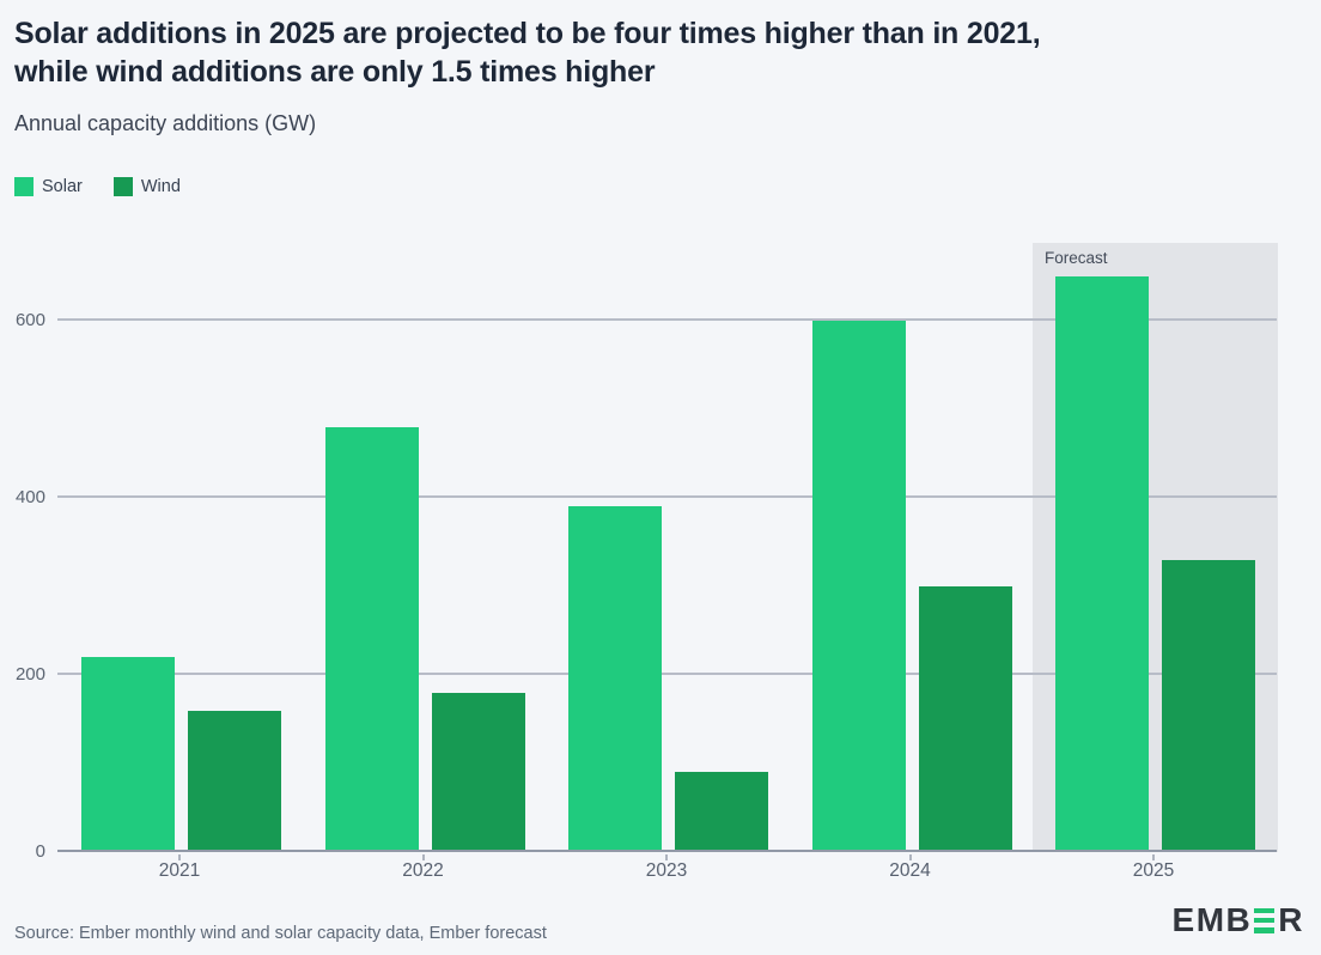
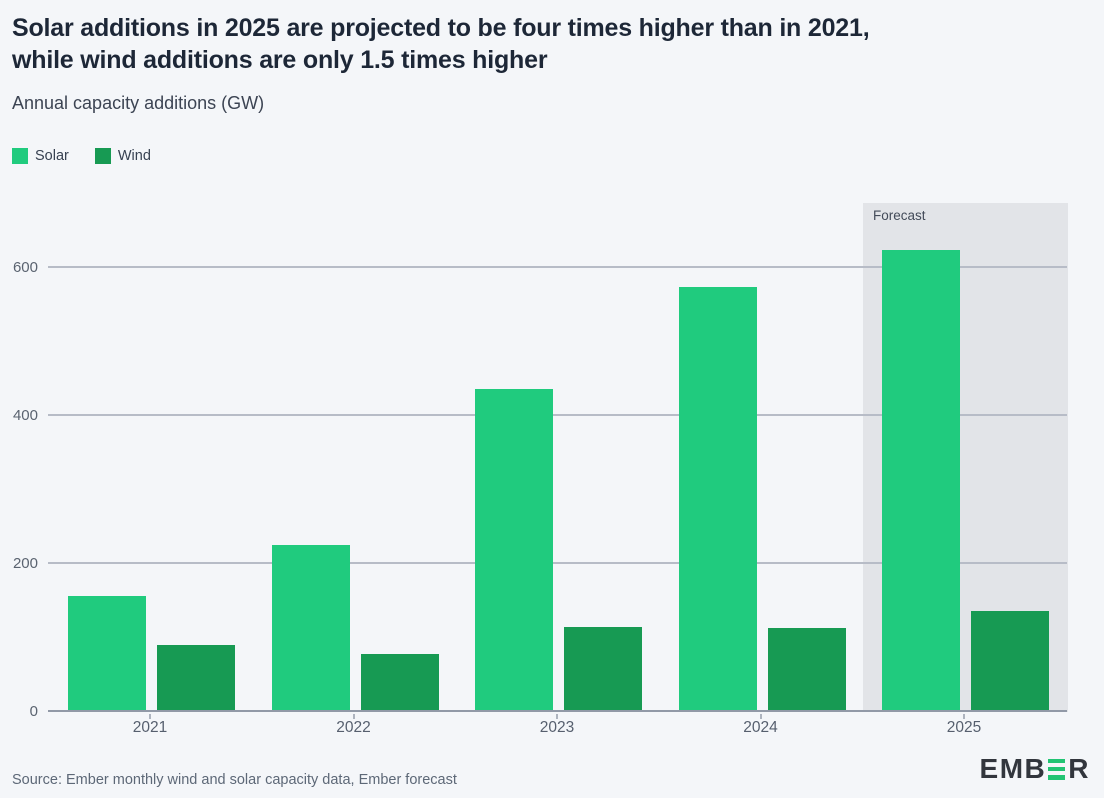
Solar/2021: 220 -> 160
Wind/2021: 160 -> 90
Solar/2022: 480 -> 230
Wind/2022: 180 -> 80
Solar/2023: 390 -> 440
Wind/2023: 90 -> 120
Solar/2024: 600 -> 570
Wind/2024: 300 -> 110
Solar/2025: 650 -> 620
Wind/2025: 330 -> 140
